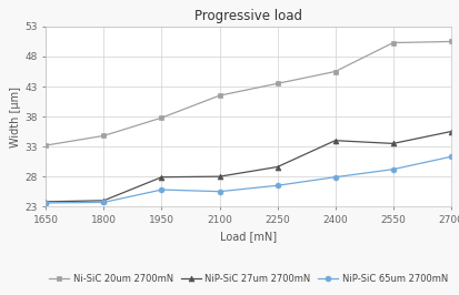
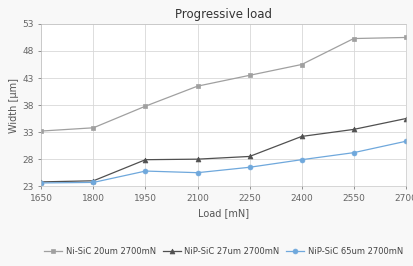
Ni-SiC 20um 2700mN/1800: 34.8 -> 33.8
NiP-SiC 27um 2700mN/2250: 29.6 -> 28.5
NiP-SiC 27um 2700mN/2400: 34.0 -> 32.2
